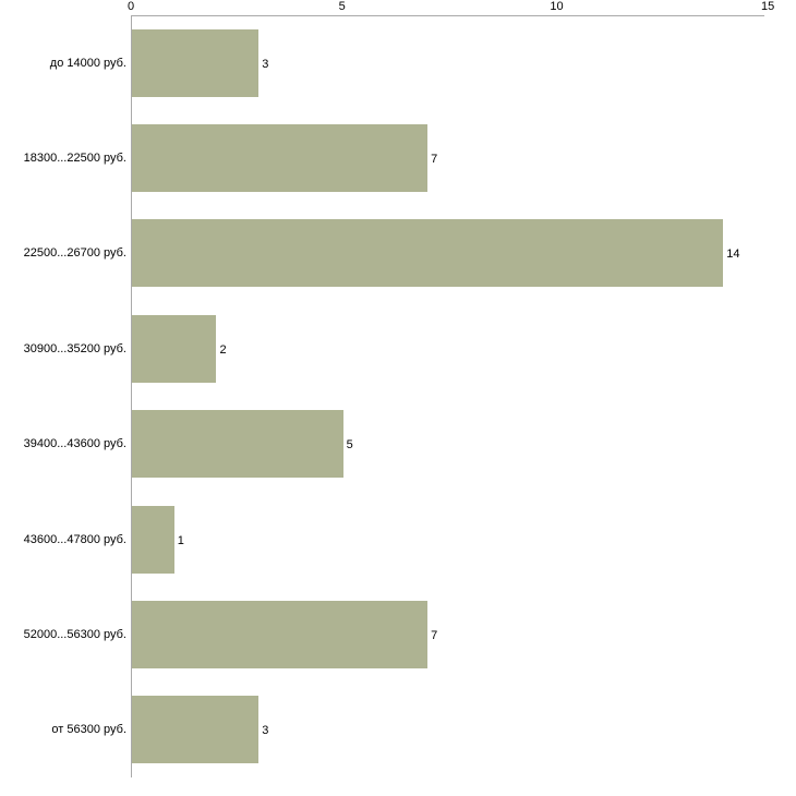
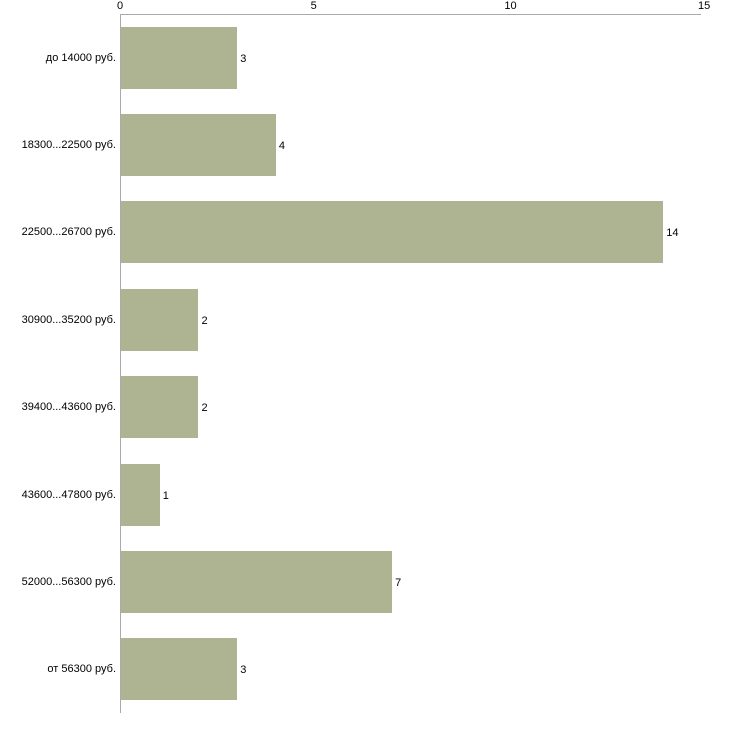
18300...22500 руб.: 7 -> 4
39400...43600 руб.: 5 -> 2
